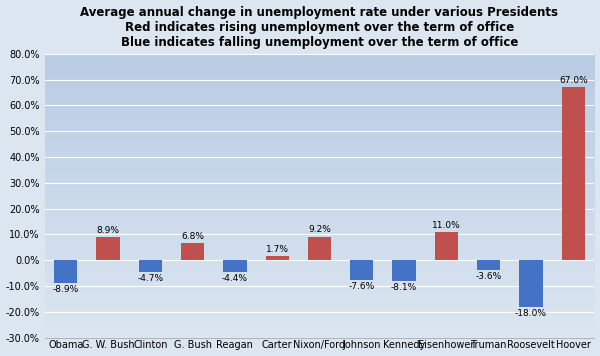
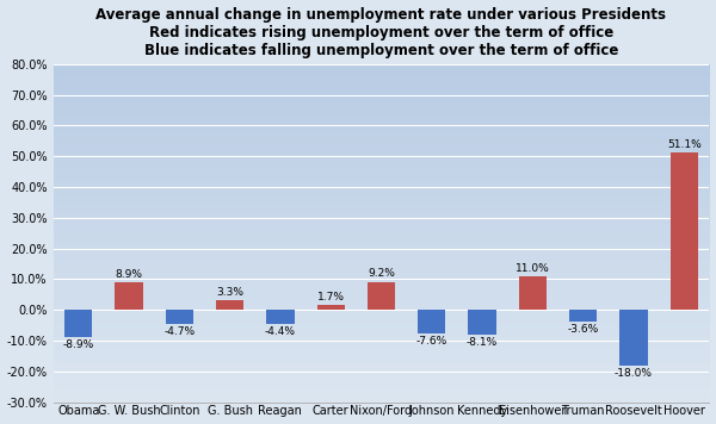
G. Bush: 6.8% -> 3.3%
Hoover: 67.0% -> 51.1%
